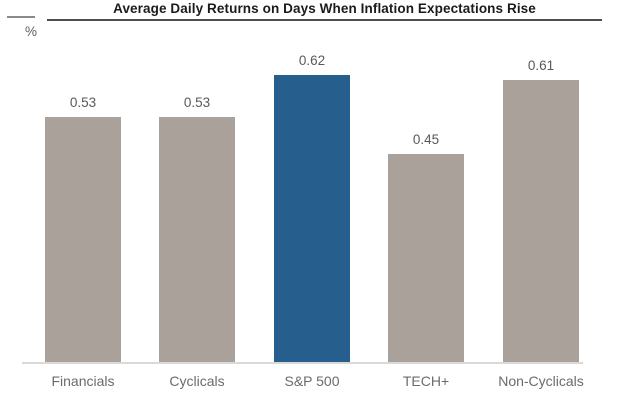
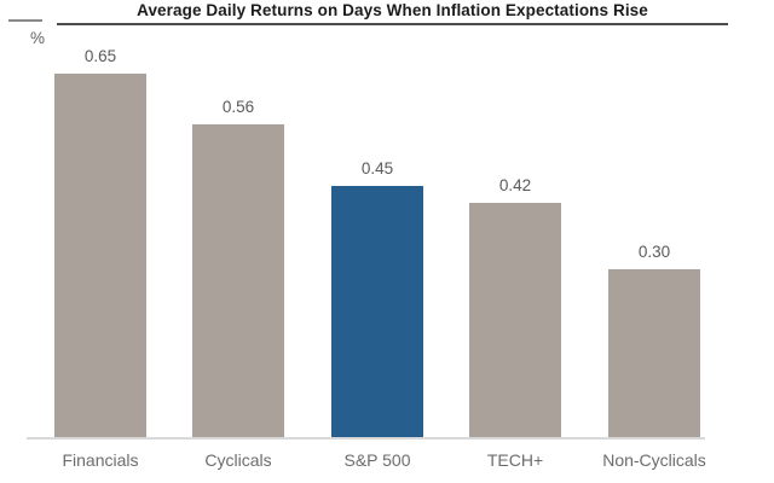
Financials: 0.53 -> 0.65
Cyclicals: 0.53 -> 0.56
S&P 500: 0.62 -> 0.45
TECH+: 0.45 -> 0.42
Non-Cyclicals: 0.61 -> 0.30
